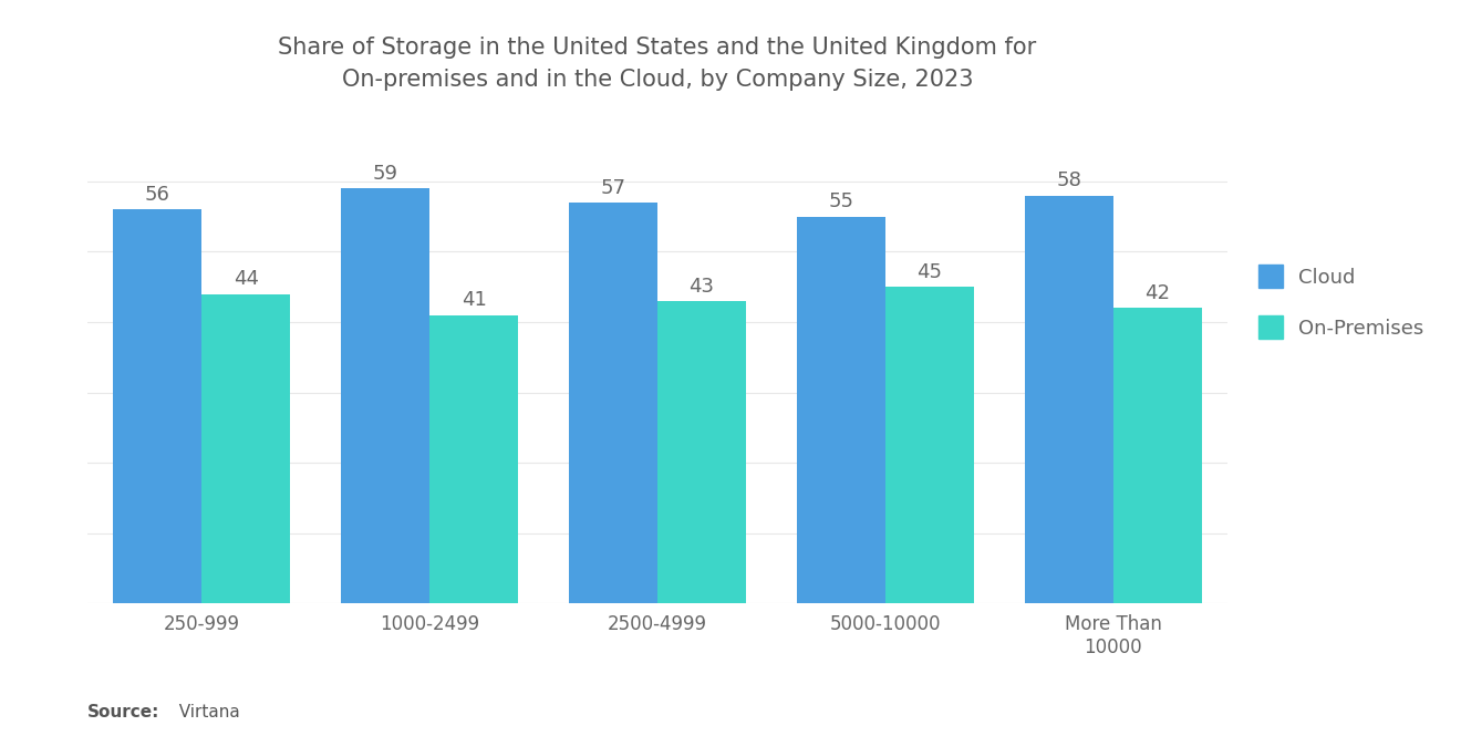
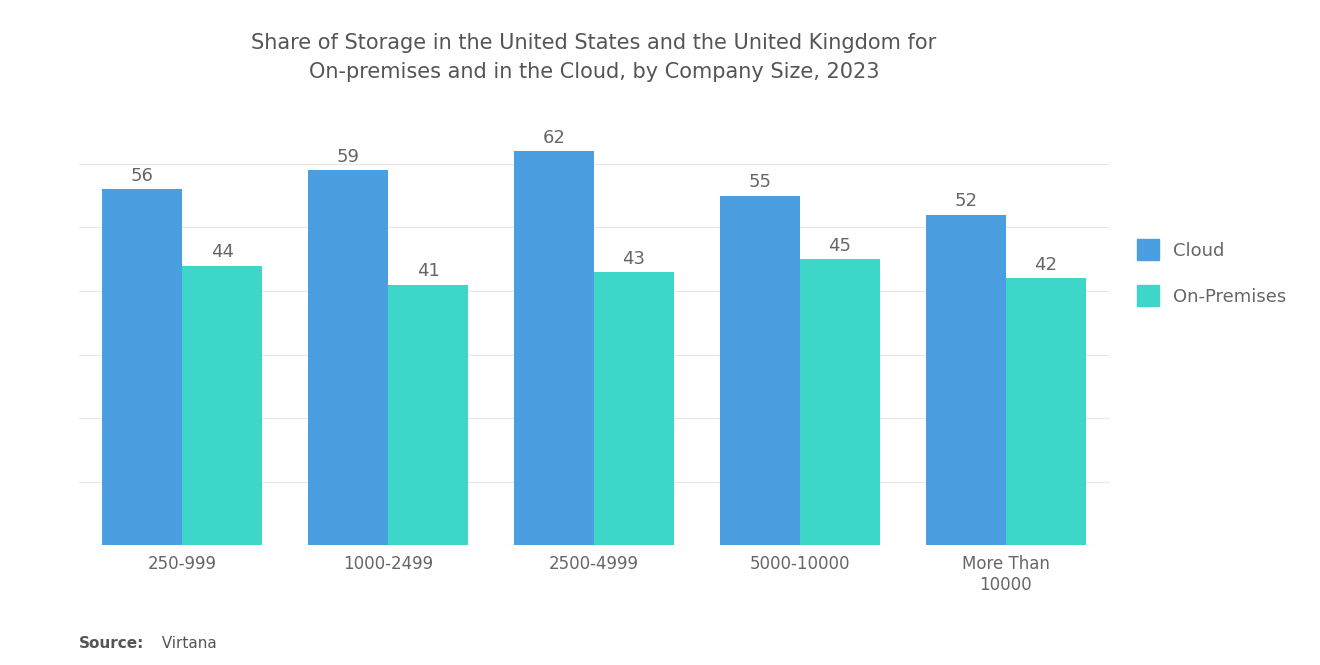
Cloud/2500-4999: 57 -> 62
Cloud/More Than 10000: 58 -> 52
